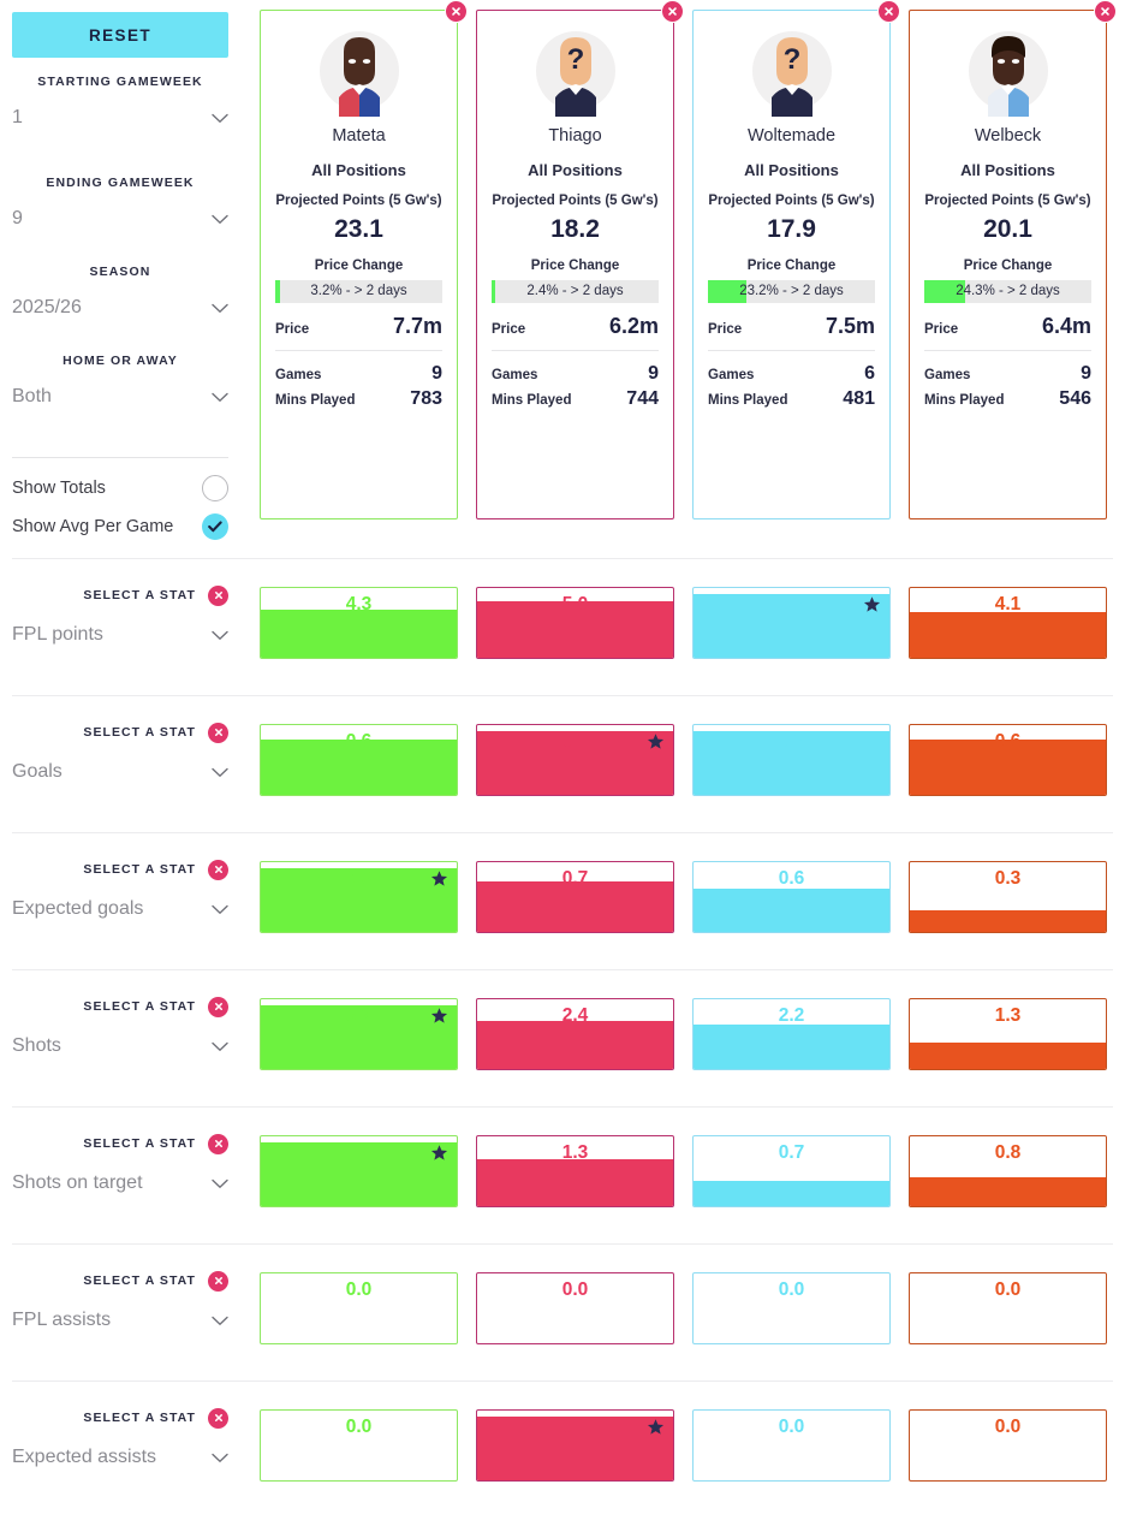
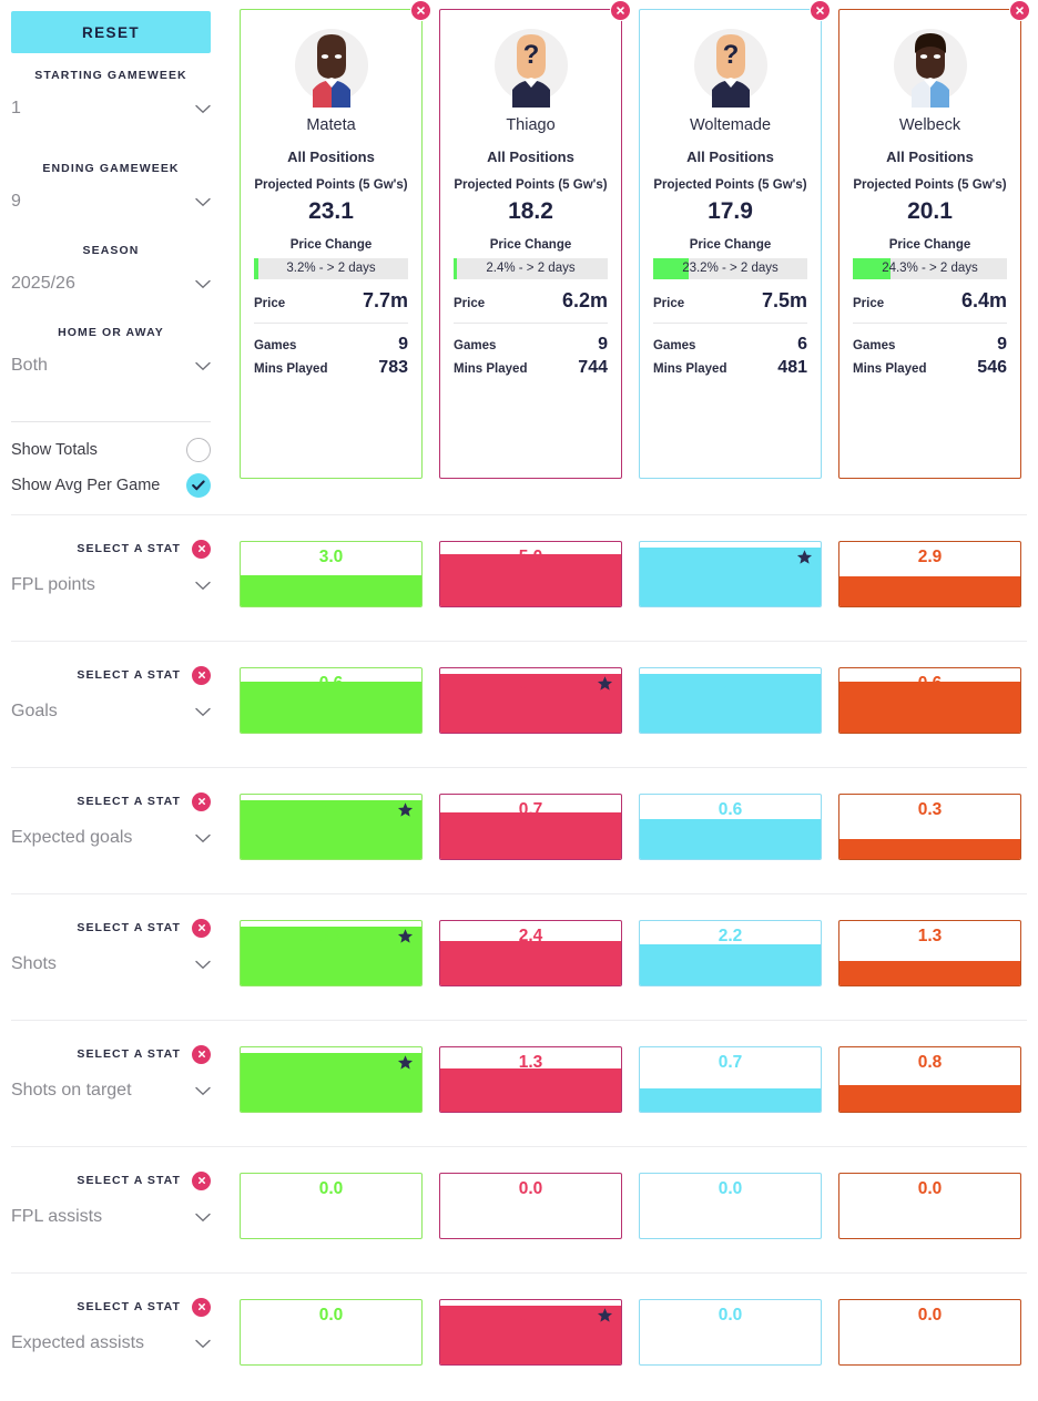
FPL points/Mateta: 4.3 -> 3.0
FPL points/Welbeck: 4.1 -> 2.9
